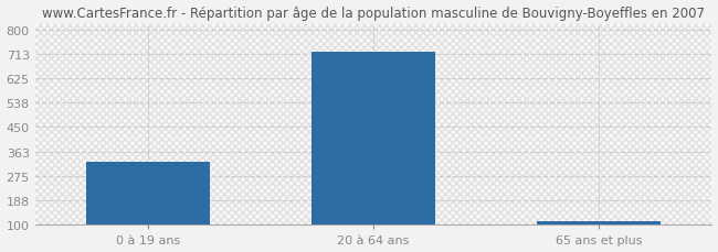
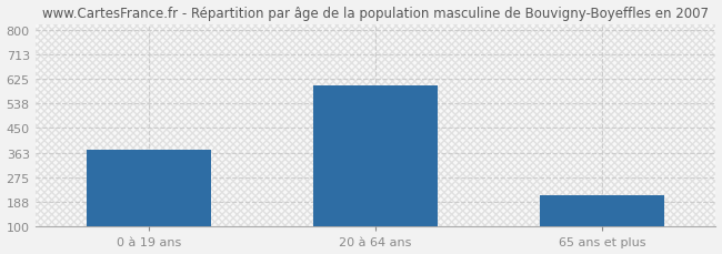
0 à 19 ans: 325 -> 375
20 à 64 ans: 720 -> 600
65 ans et plus: 115 -> 210
